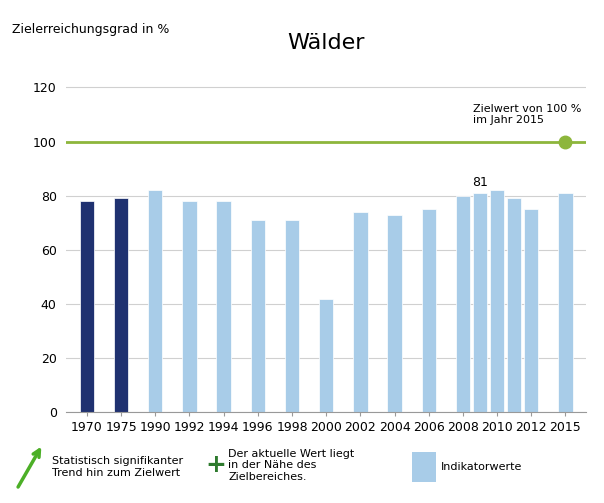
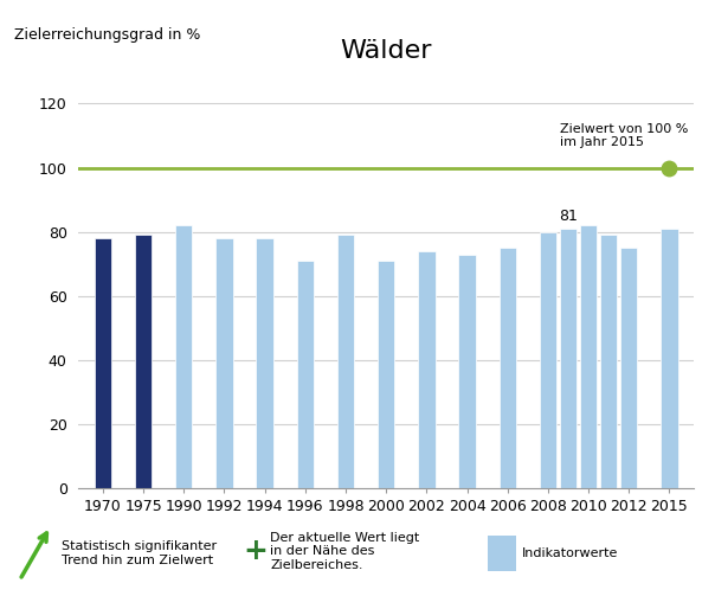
1998: 71 -> 79
2000: 42 -> 71
